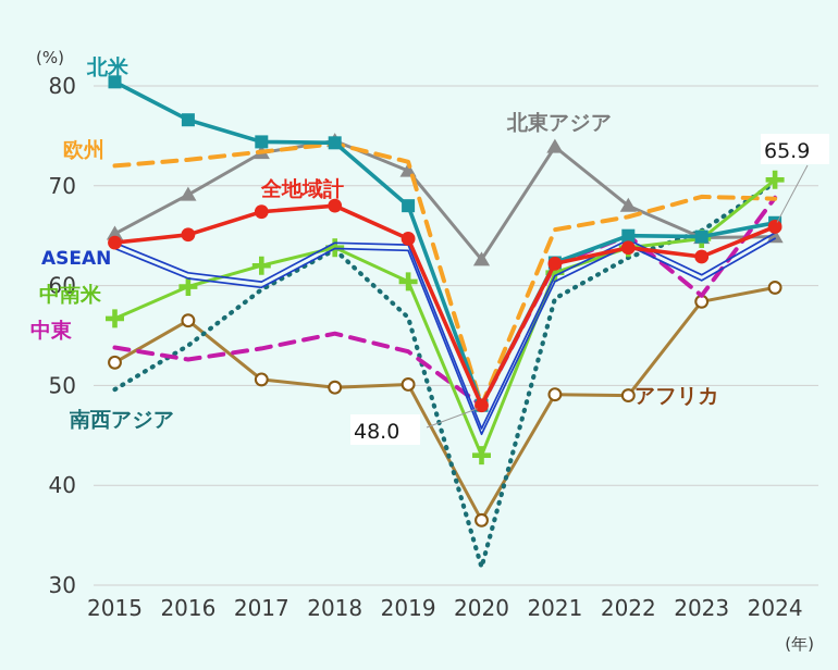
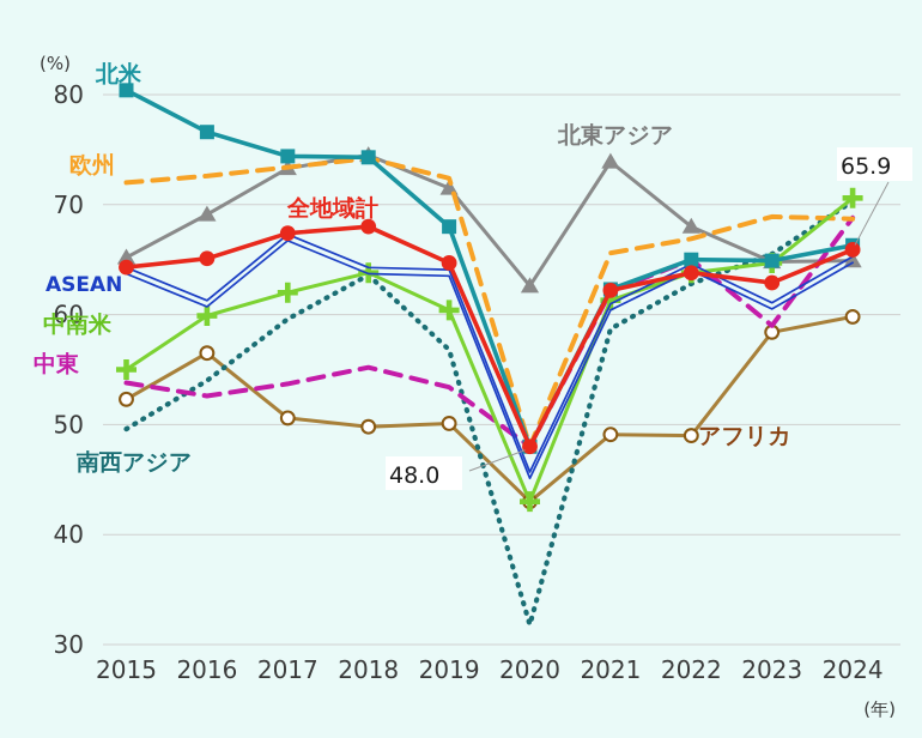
中南米/2015: 57 -> 55
ASEAN/2017: 60 -> 67
アフリカ/2020: 36 -> 43
